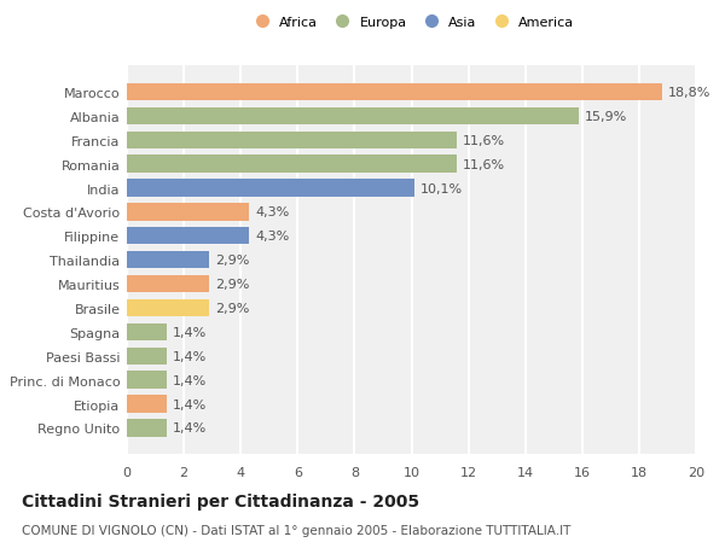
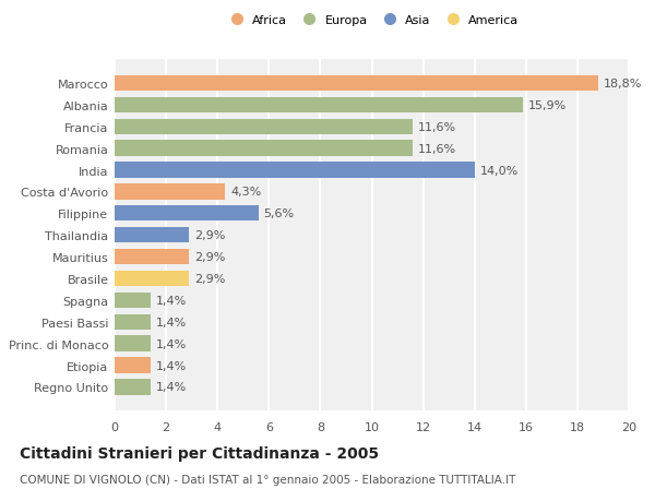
India: 10,1% -> 14,0%
Filippine: 4,3% -> 5,6%
